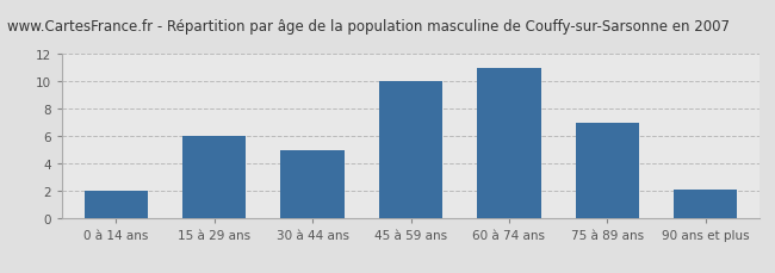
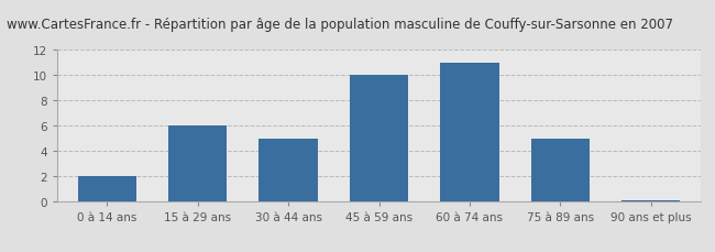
75 à 89 ans: 7.0 -> 5.0
90 ans et plus: 2.1 -> 0.1
